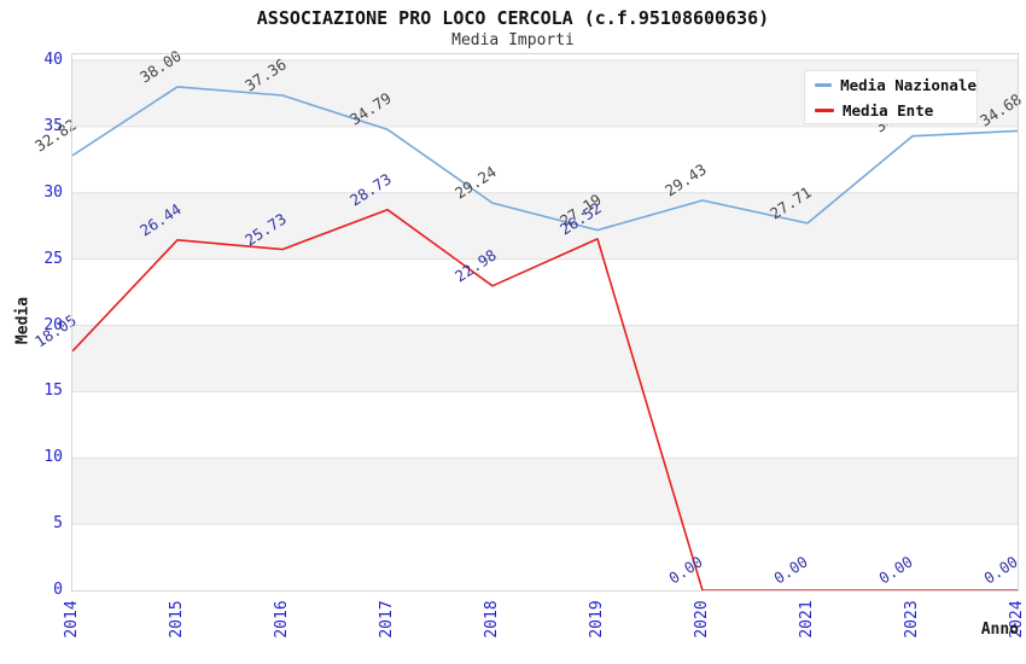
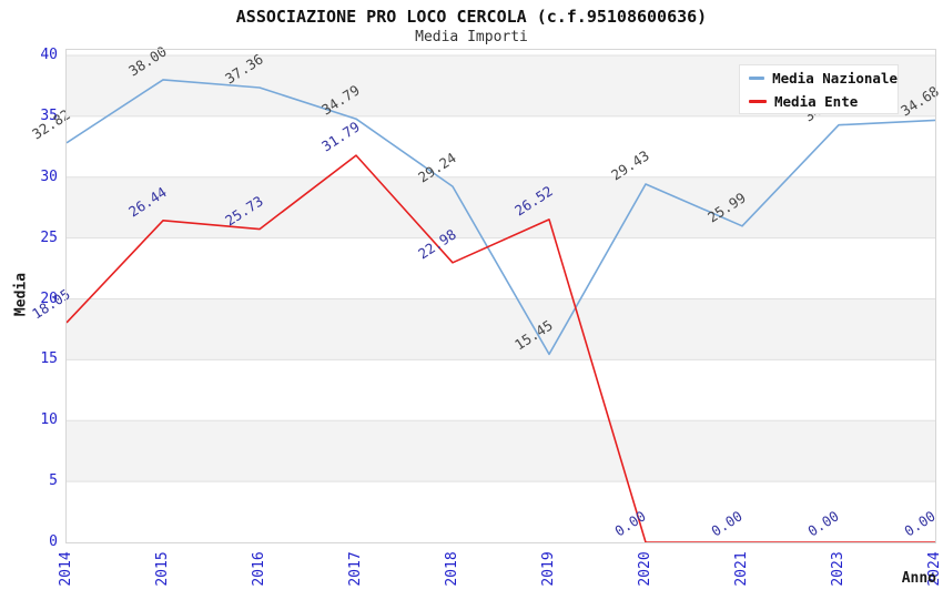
Media Ente/2017: 28.73 -> 31.79
Media Nazionale/2019: 27.19 -> 15.45
Media Nazionale/2021: 27.71 -> 25.99
